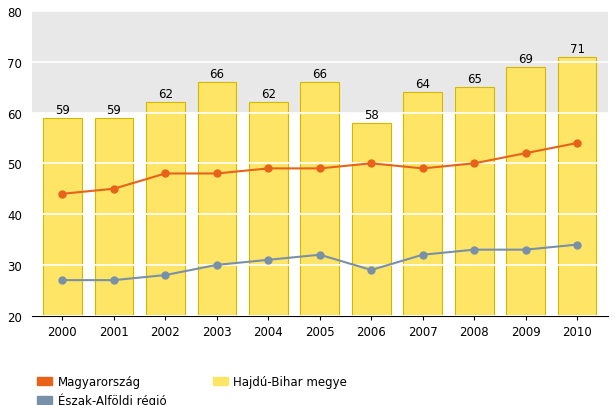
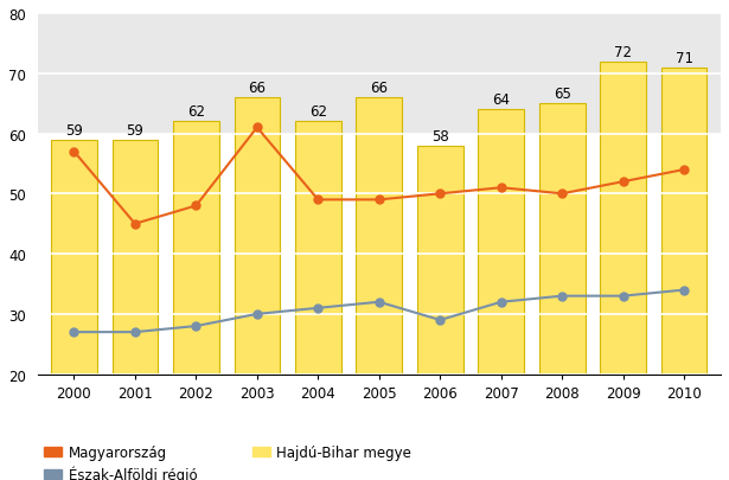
Magyarország/2000: 44 -> 57
Magyarország/2003: 48 -> 61
Magyarország/2007: 49 -> 51
Hajdú-Bihar megye/2009: 69 -> 72
